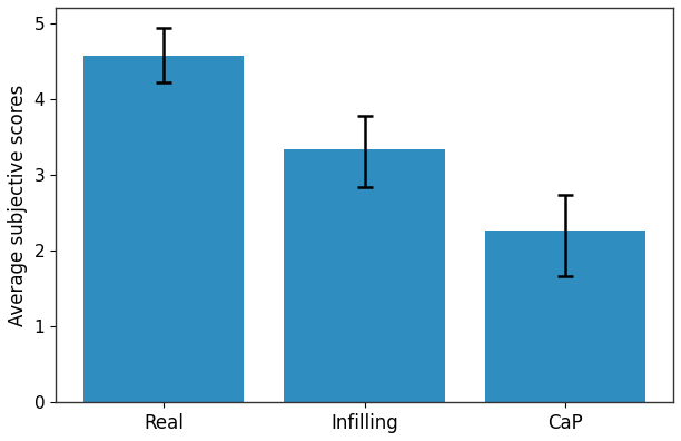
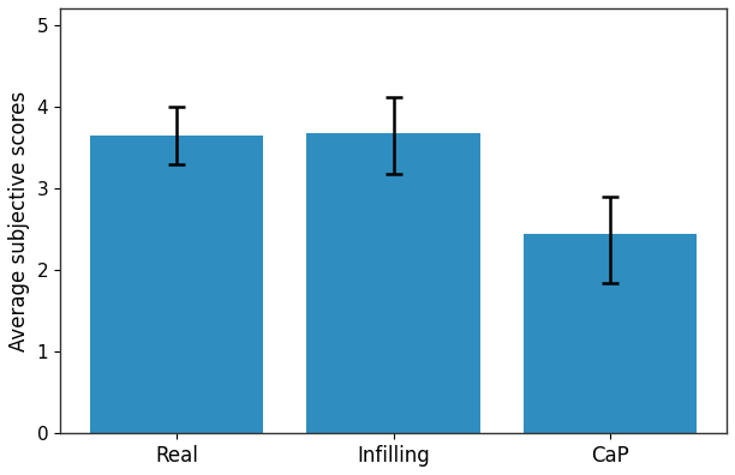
Real: 4.57 -> 3.64
Infilling: 3.33 -> 3.68
CaP: 2.27 -> 2.44
